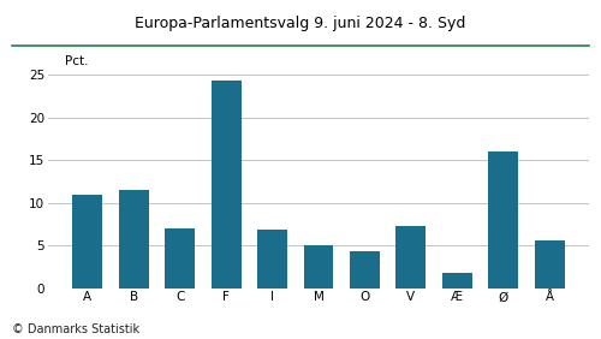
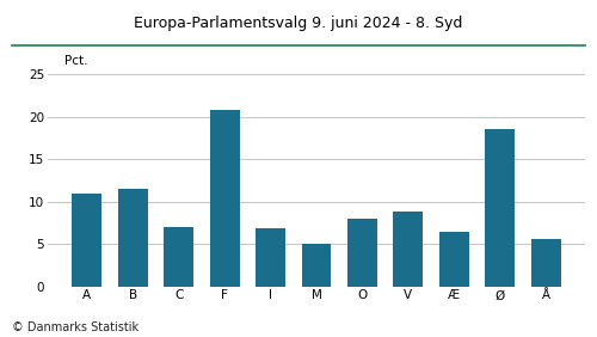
F: 24.3 -> 20.8
O: 4.3 -> 8.0
V: 7.3 -> 8.8
Æ: 1.8 -> 6.4
Ø: 16.0 -> 18.6
